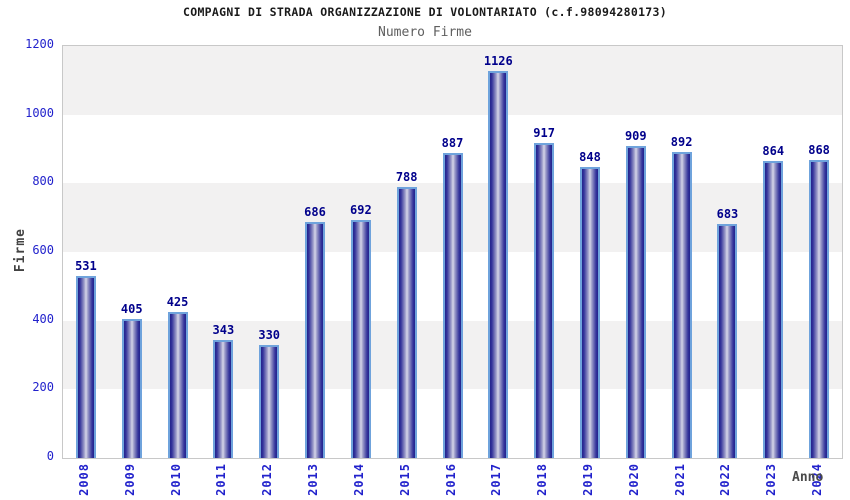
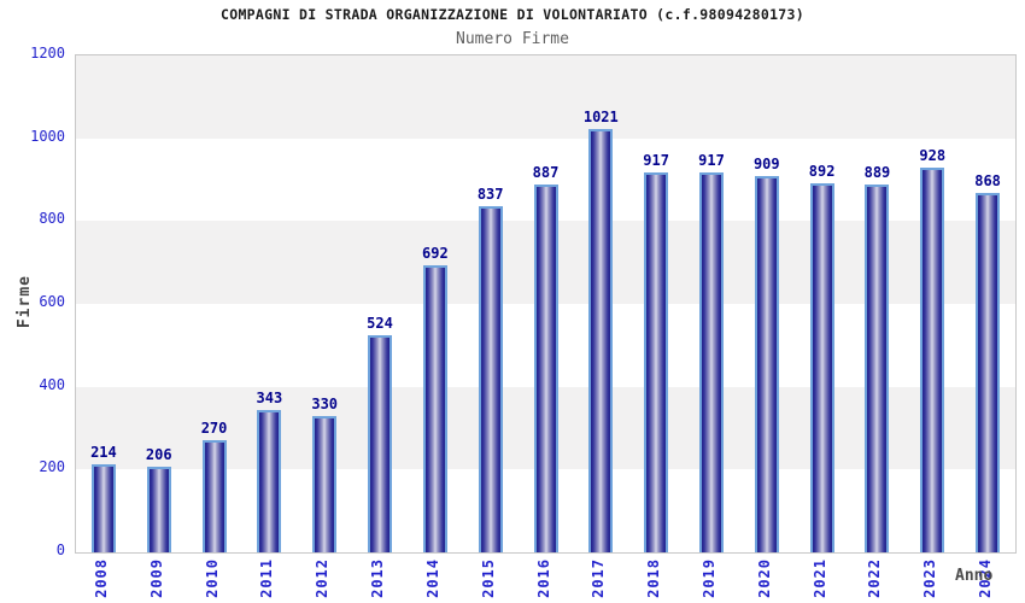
2008: 531 -> 214
2009: 405 -> 206
2010: 425 -> 270
2013: 686 -> 524
2015: 788 -> 837
2017: 1126 -> 1021
2019: 848 -> 917
2022: 683 -> 889
2023: 864 -> 928
